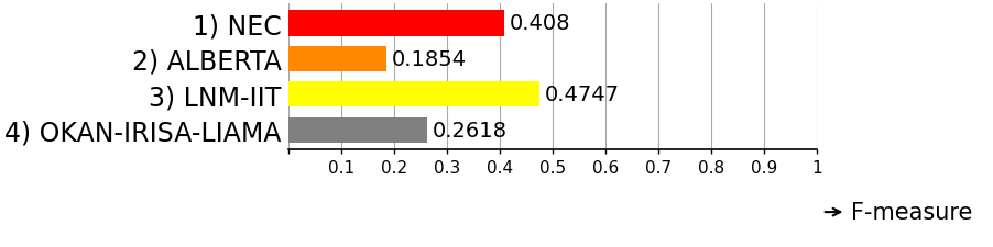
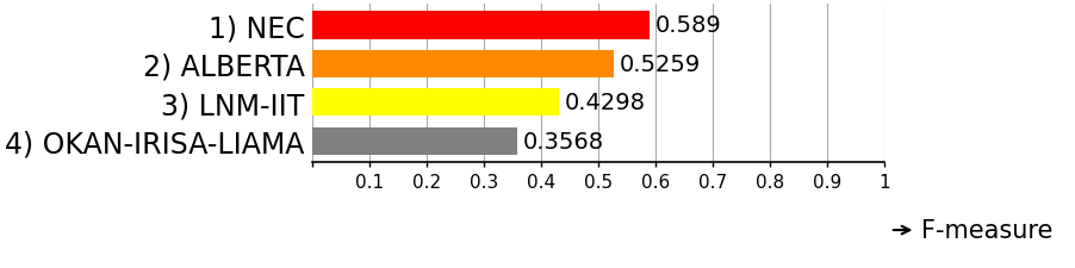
1) NEC: 0.408 -> 0.589
2) ALBERTA: 0.1854 -> 0.5259
3) LNM-IIT: 0.4747 -> 0.4298
4) OKAN-IRISA-LIAMA: 0.2618 -> 0.3568
